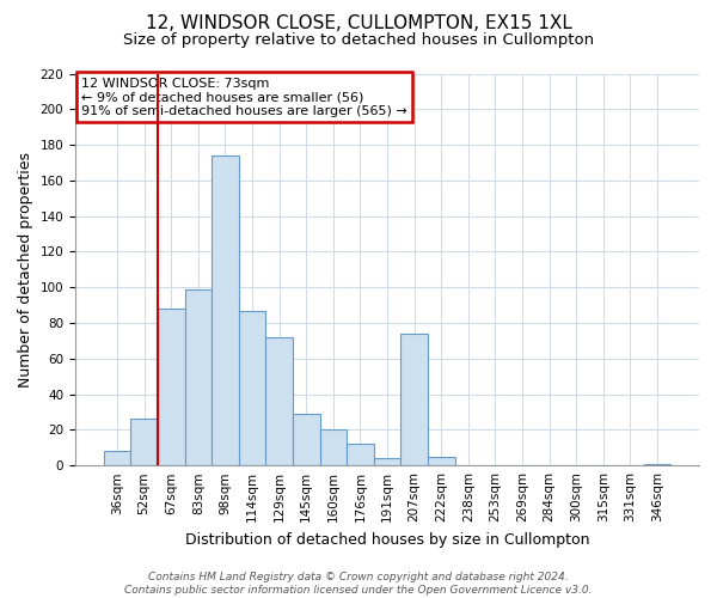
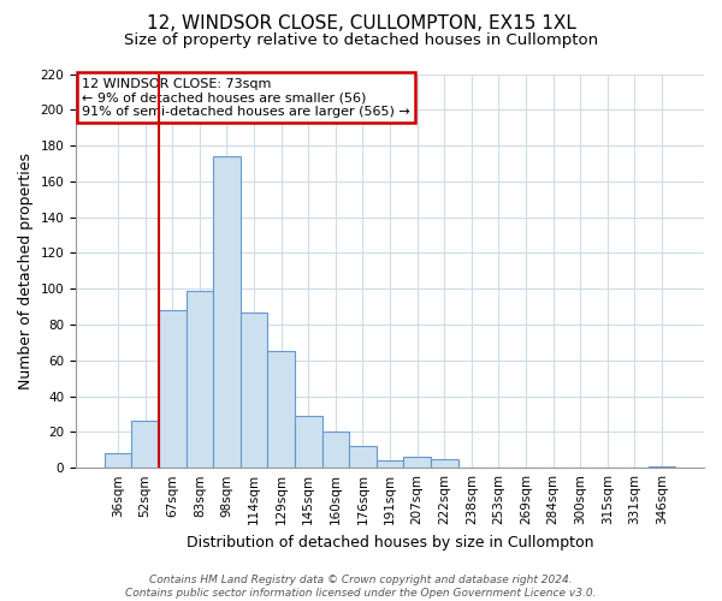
129sqm: 72 -> 65
207sqm: 74 -> 6
